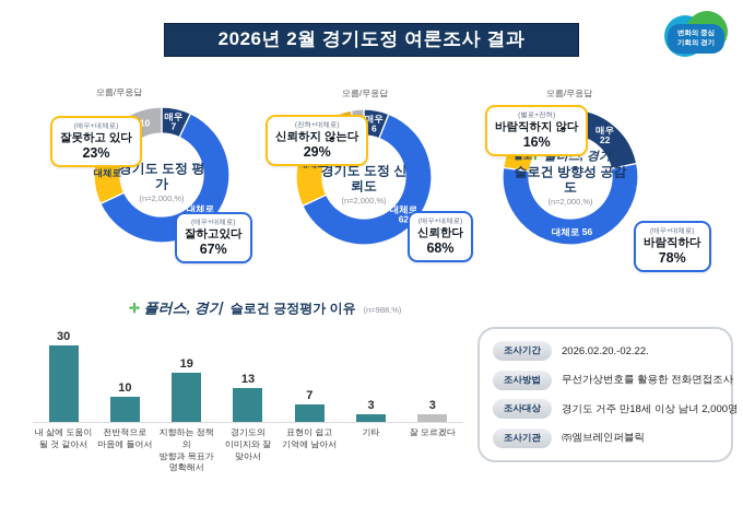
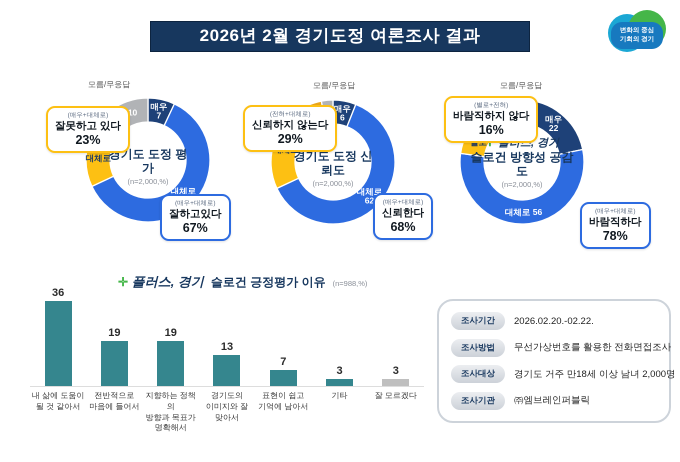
슬로건 긍정평가 이유/내 삶에 도움이 될 것 같아서: 30 -> 36
슬로건 긍정평가 이유/전반적으로 마음에 들어서: 10 -> 19
